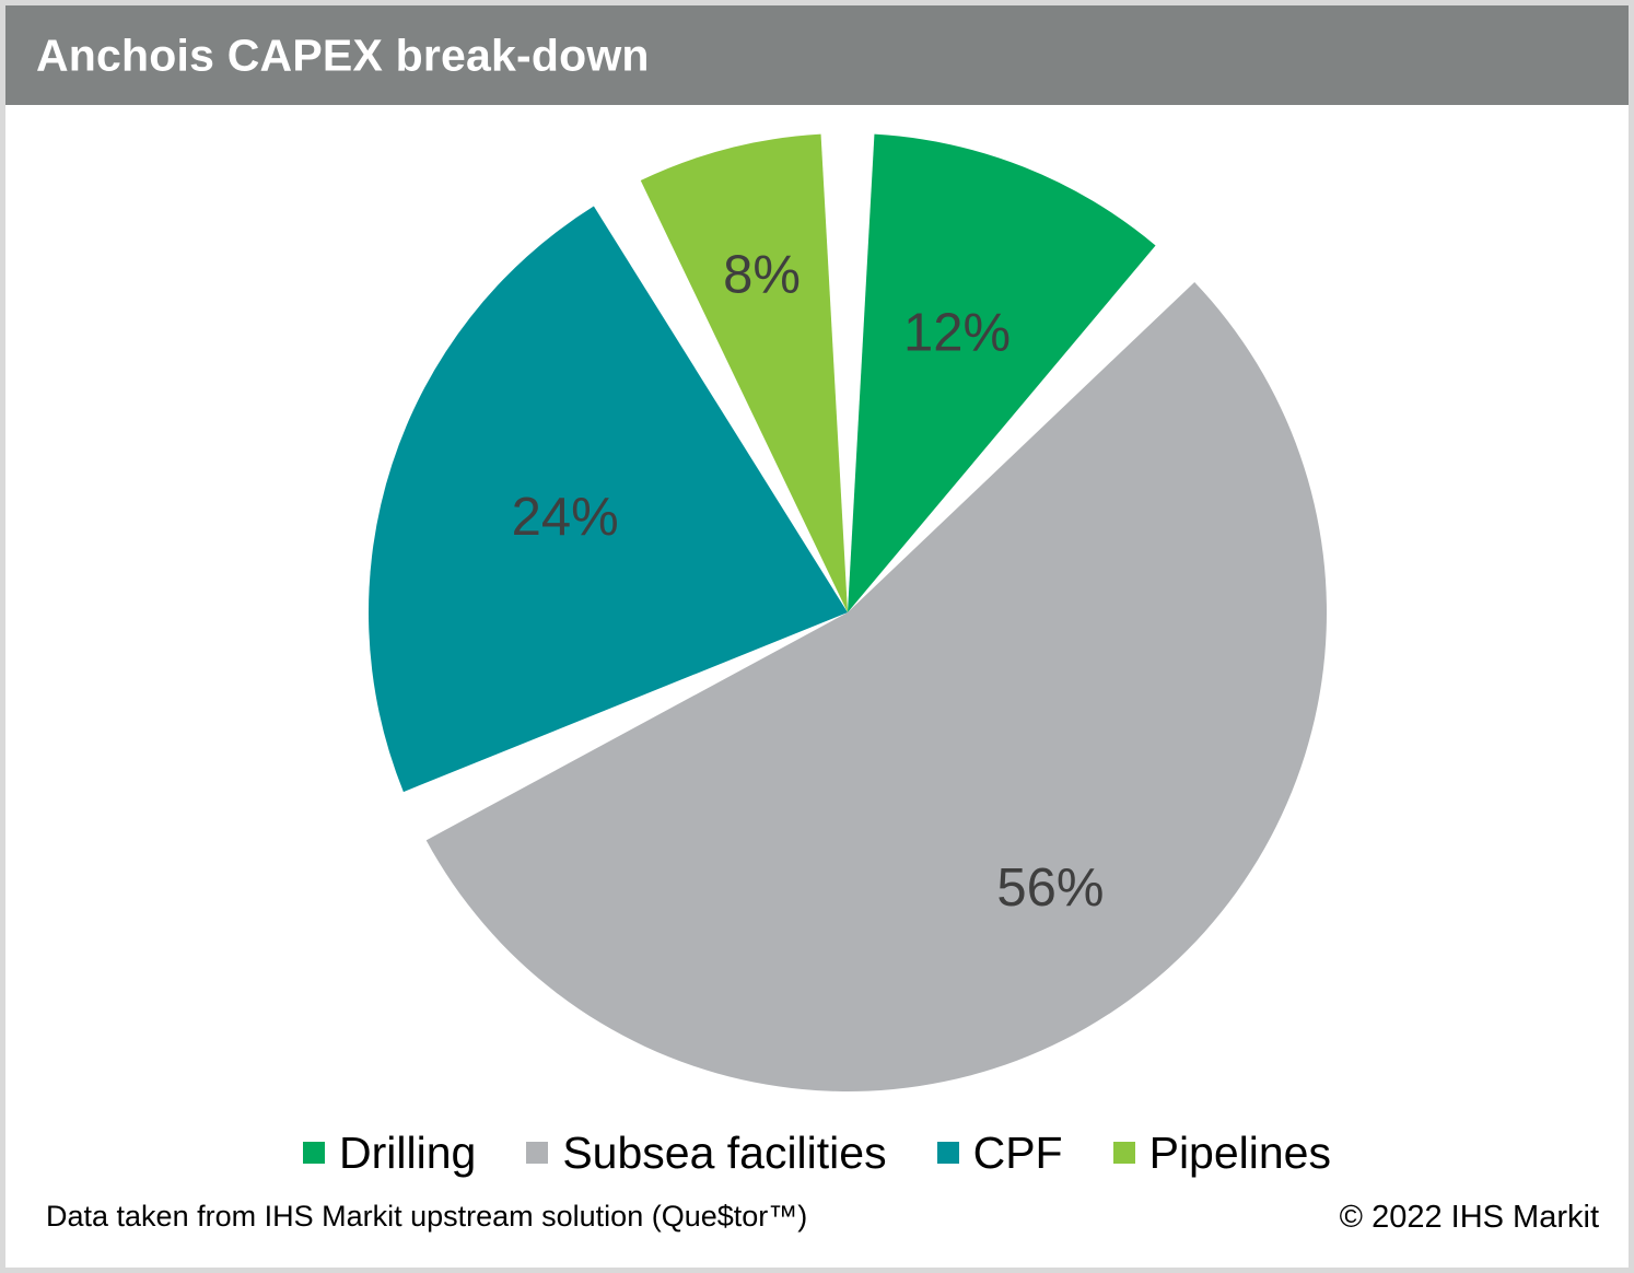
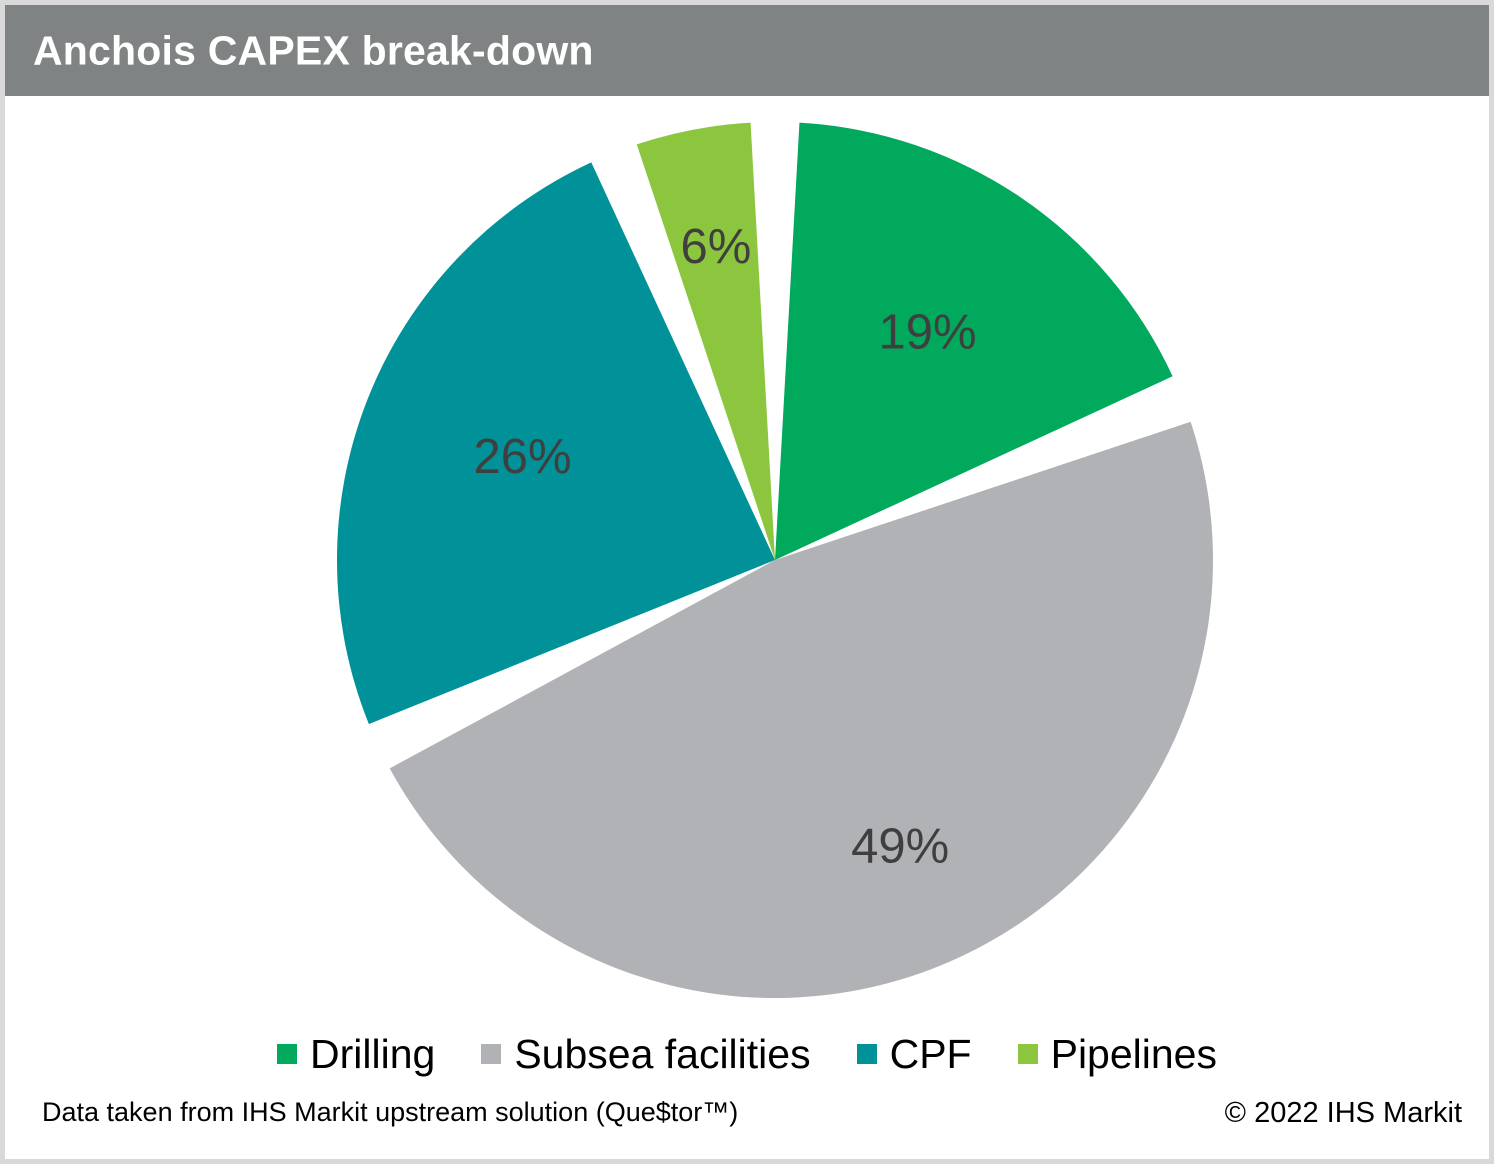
Drilling: 12% -> 19%
Subsea facilities: 56% -> 49%
CPF: 24% -> 26%
Pipelines: 8% -> 6%
